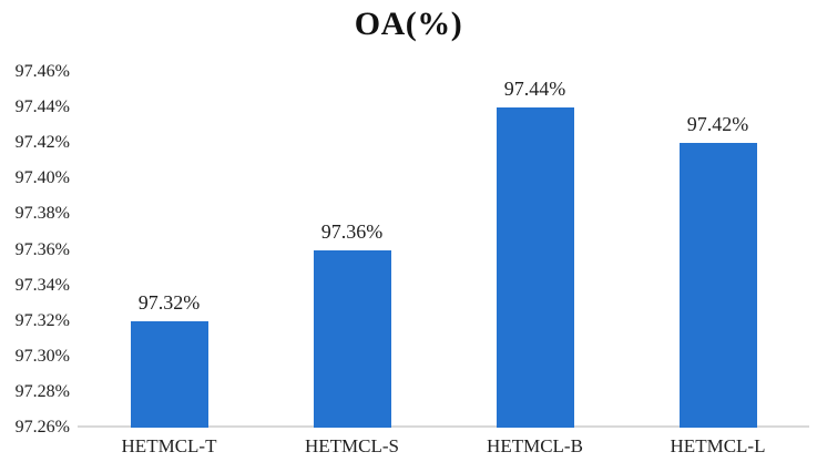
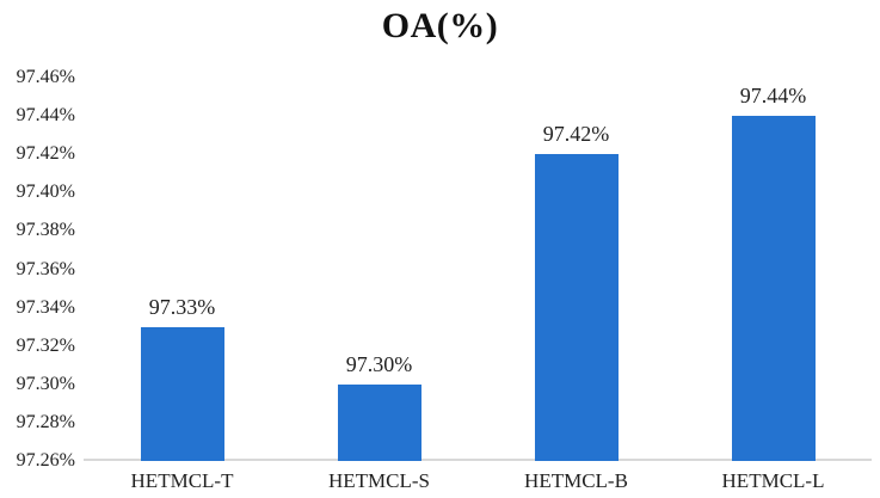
HETMCL-T: 97.32% -> 97.33%
HETMCL-S: 97.36% -> 97.30%
HETMCL-B: 97.44% -> 97.42%
HETMCL-L: 97.42% -> 97.44%
